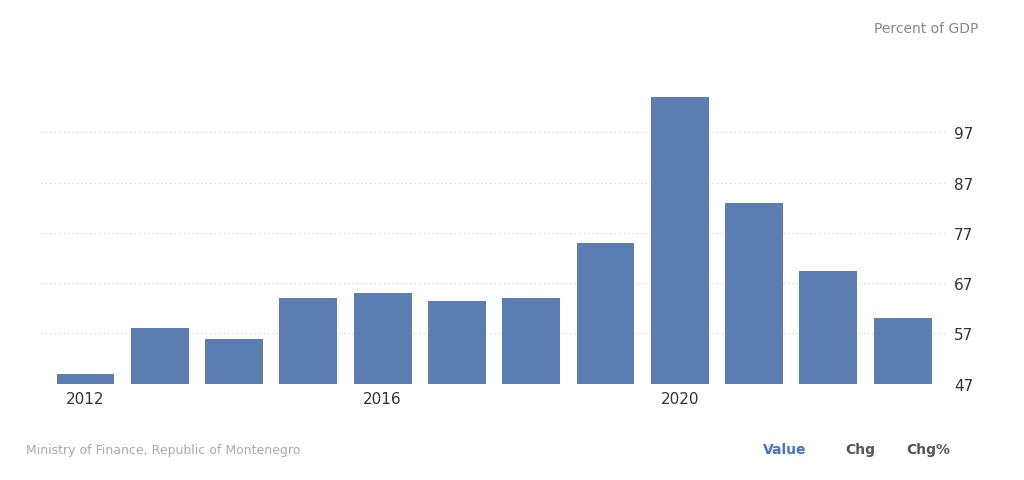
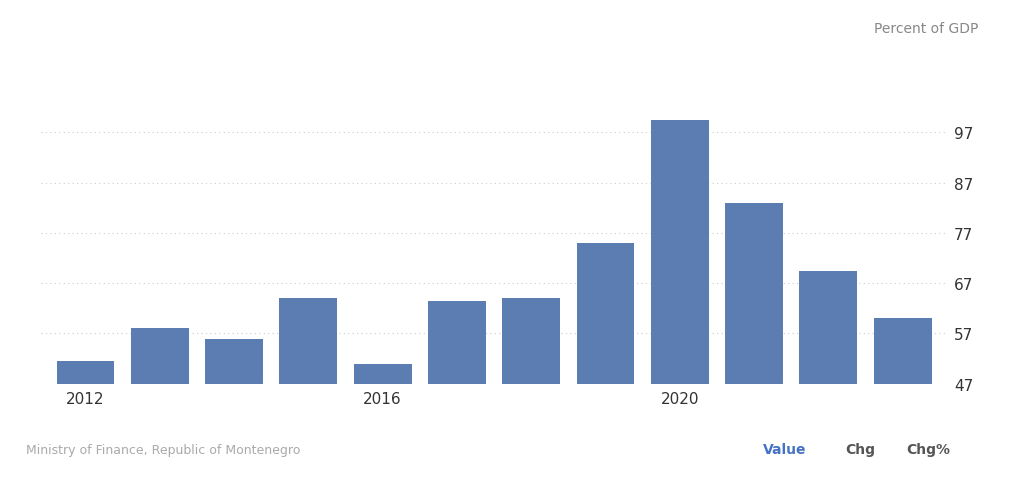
2012: 49.0 -> 51.6
2016: 65.0 -> 51.0
2020: 104.0 -> 99.4
